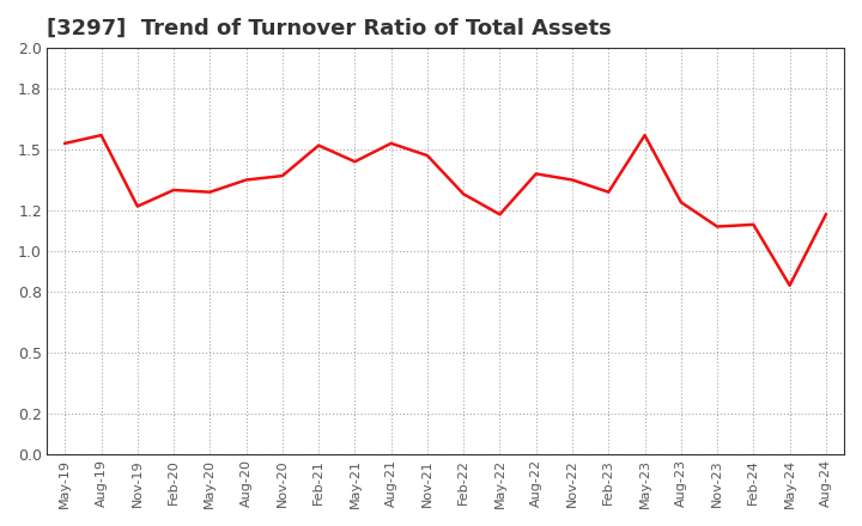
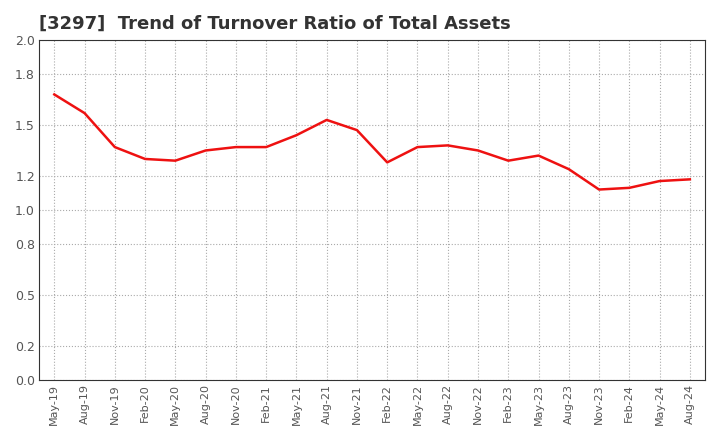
May-19: 1.53 -> 1.68
Nov-19: 1.22 -> 1.37
Feb-21: 1.52 -> 1.37
May-22: 1.18 -> 1.37
May-23: 1.57 -> 1.32
May-24: 0.83 -> 1.17
